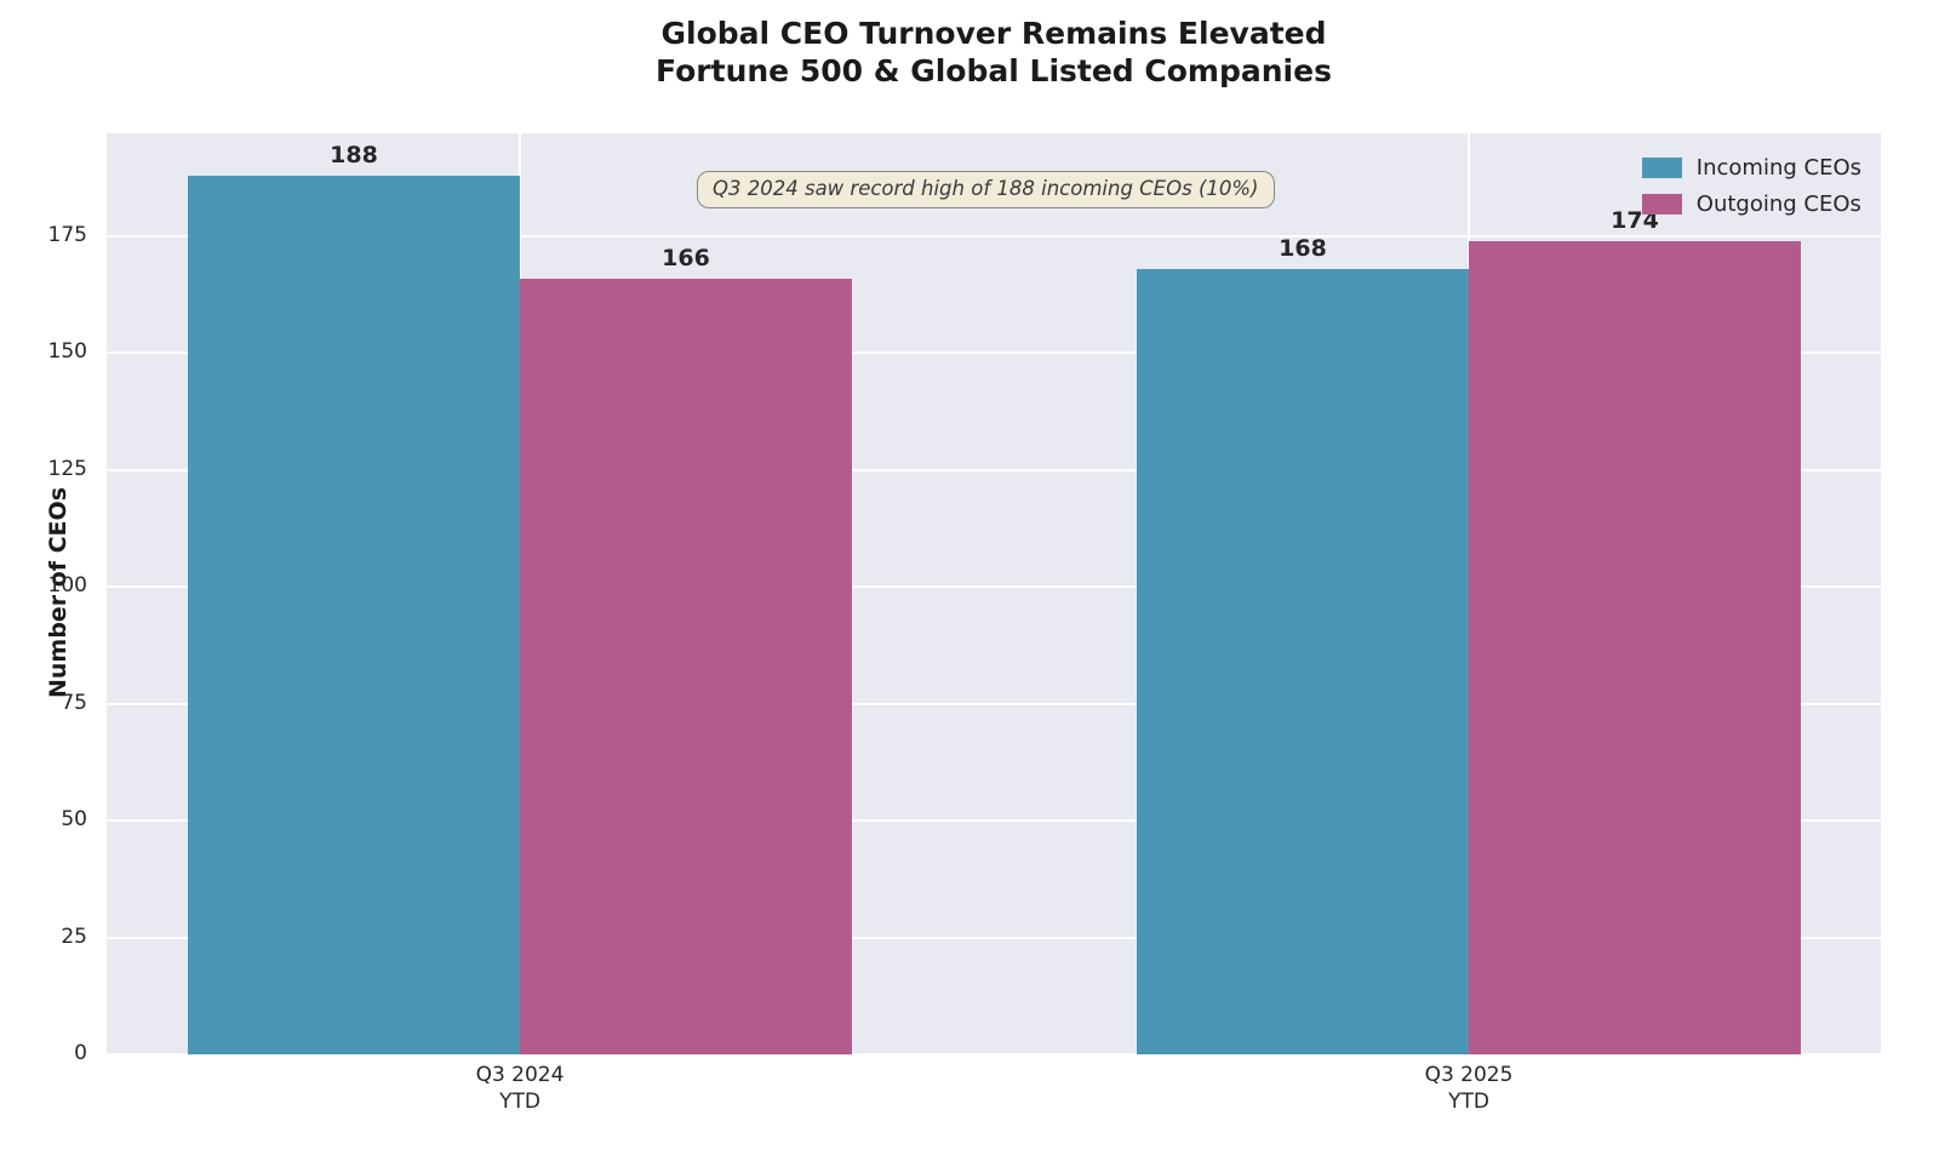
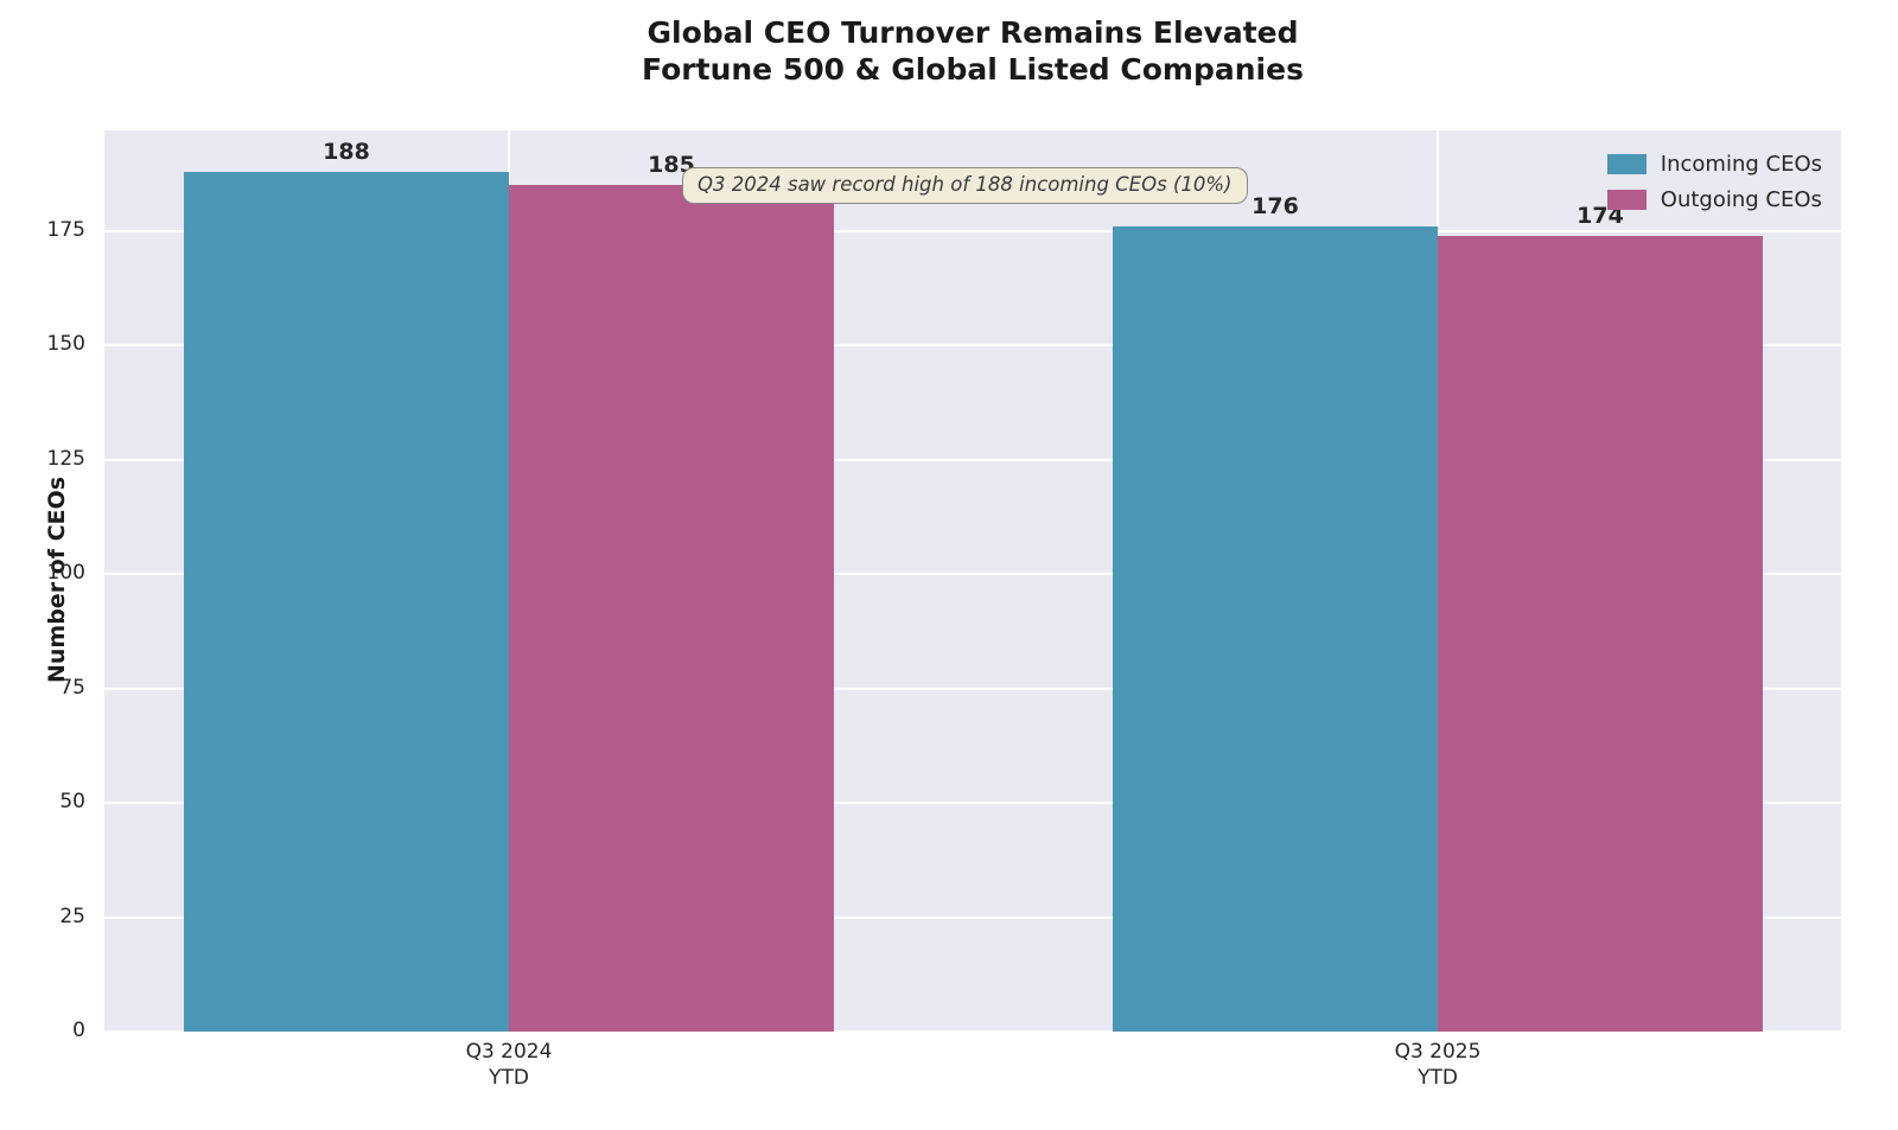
Outgoing CEOs/Q3 2024 YTD: 166 -> 185
Incoming CEOs/Q3 2025 YTD: 168 -> 176
